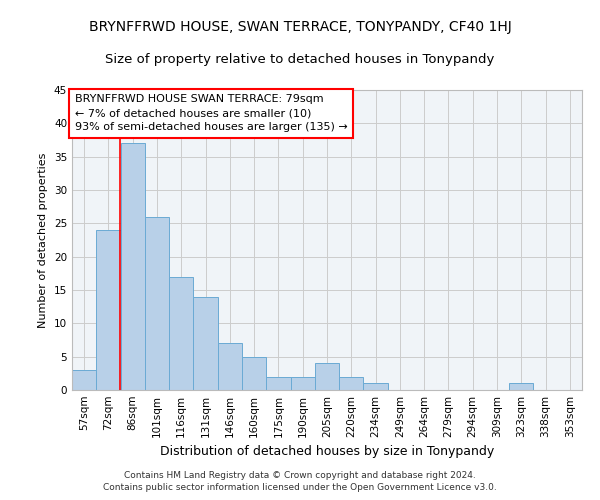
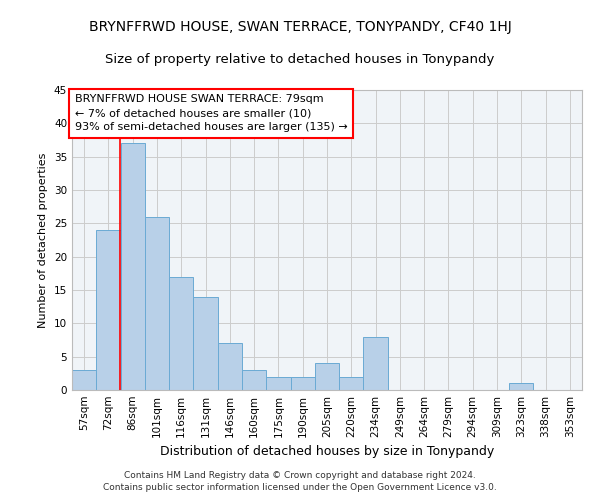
160sqm: 5 -> 3
234sqm: 1 -> 8
